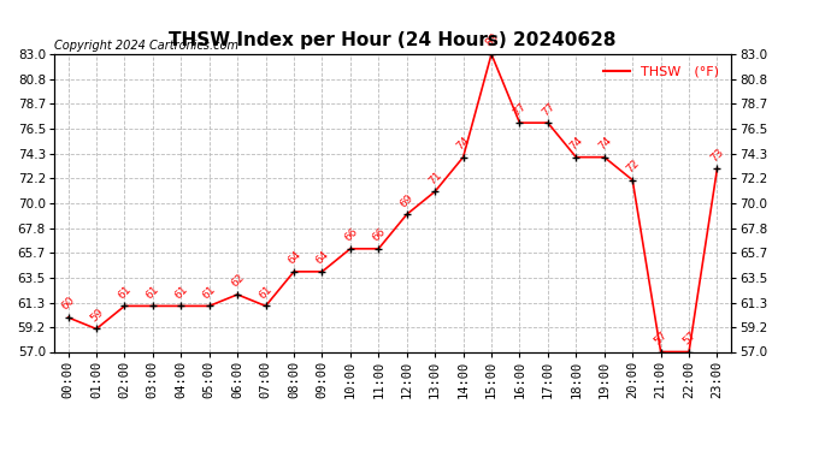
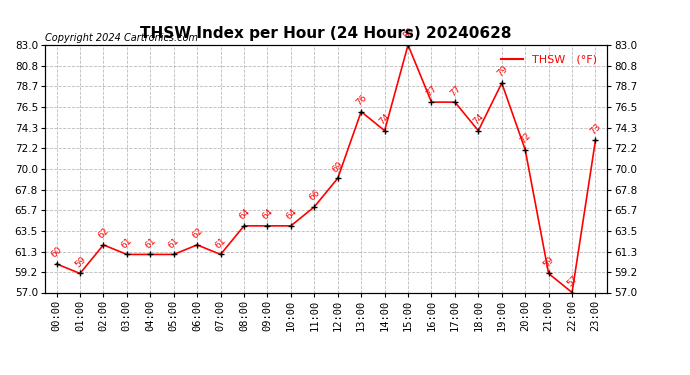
02:00: 61 -> 62
10:00: 66 -> 64
13:00: 71 -> 76
19:00: 74 -> 79
21:00: 57 -> 59
